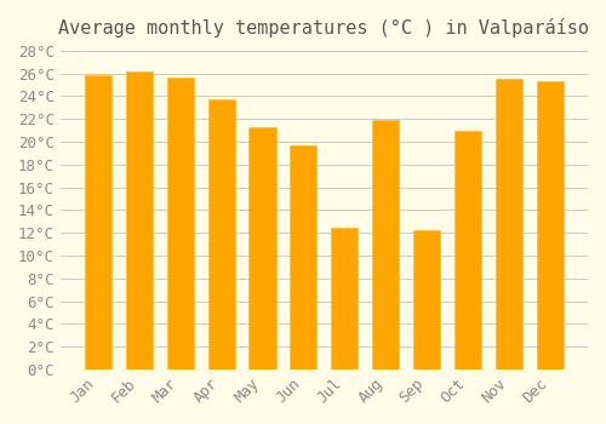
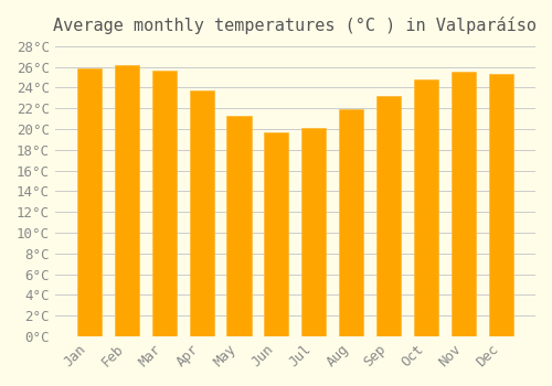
Jul: 12.4°C -> 20.1°C
Sep: 12.2°C -> 23.2°C
Oct: 21.0°C -> 24.8°C
